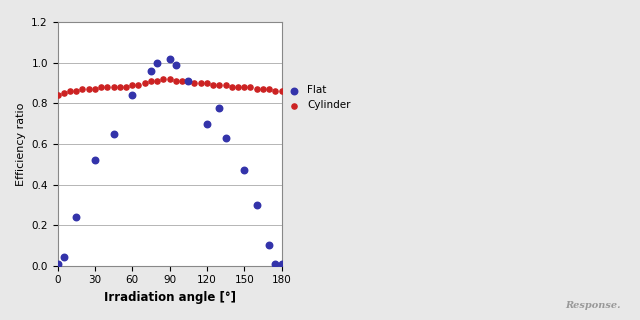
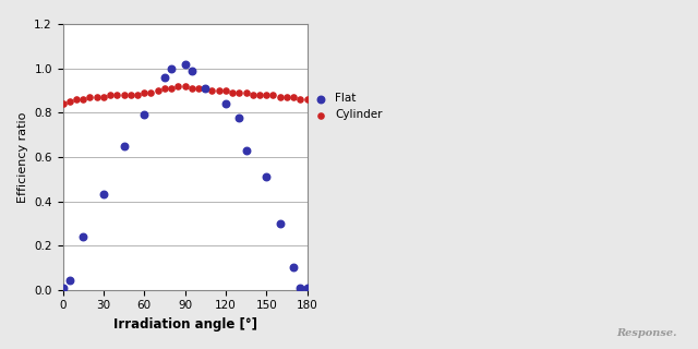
Flat/30: 0.52 -> 0.43
Flat/60: 0.84 -> 0.79
Flat/120: 0.70 -> 0.84
Flat/150: 0.47 -> 0.51
